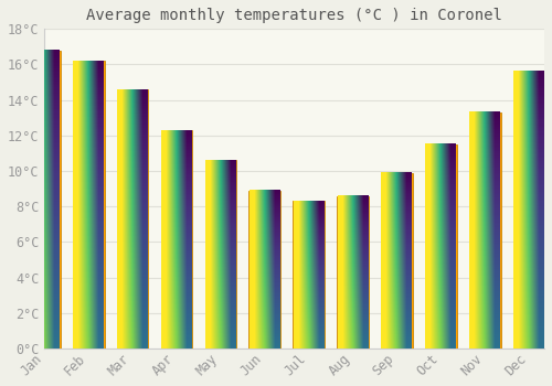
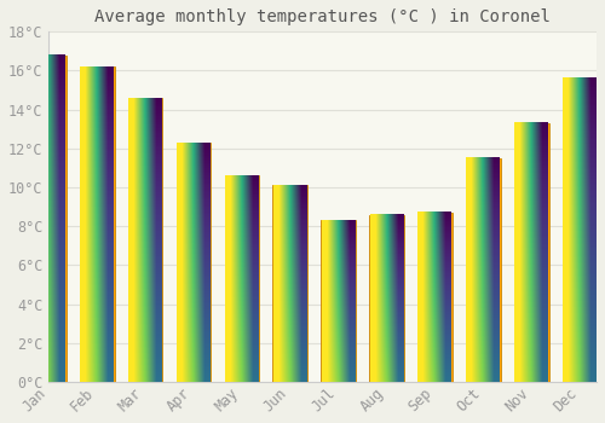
Jun: 8.9°C -> 10.1°C
Sep: 9.9°C -> 8.7°C
